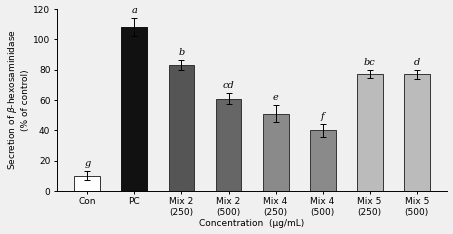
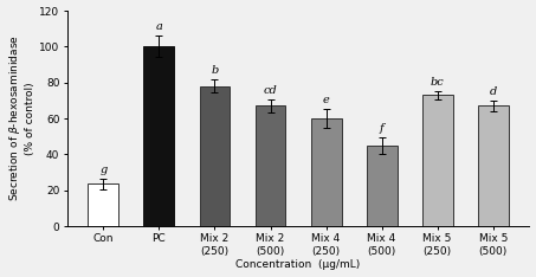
Con: 10 -> 24
PC: 108 -> 100
Mix 2 (250): 83 -> 78
Mix 2 (500): 61 -> 67
Mix 4 (250): 51 -> 60
Mix 4 (500): 40 -> 45
Mix 5 (250): 77 -> 73
Mix 5 (500): 77 -> 67
